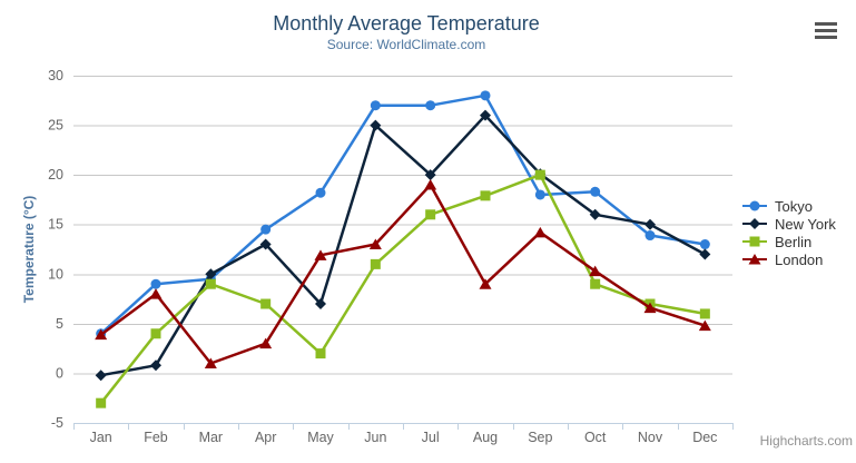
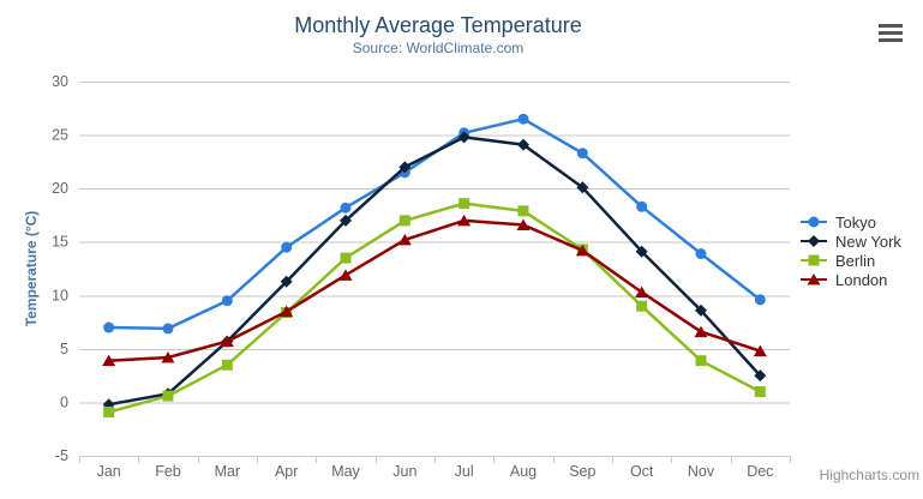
Tokyo/Jan: 4 -> 7
Berlin/Jan: -3 -> -1
Tokyo/Feb: 9 -> 7
Berlin/Feb: 4 -> 1
London/Feb: 8 -> 4
New York/Mar: 10 -> 6
Berlin/Mar: 9 -> 4
London/Mar: 1 -> 6
New York/Apr: 13 -> 11
Berlin/Apr: 7 -> 8
London/Apr: 3 -> 8
New York/May: 7 -> 17
Berlin/May: 2 -> 14
Tokyo/Jun: 27 -> 22
New York/Jun: 25 -> 22
Berlin/Jun: 11 -> 17
London/Jun: 13 -> 15
Tokyo/Jul: 27 -> 25
New York/Jul: 20 -> 25
Berlin/Jul: 16 -> 19
London/Jul: 19 -> 17
Tokyo/Aug: 28 -> 26
New York/Aug: 26 -> 24
London/Aug: 9 -> 17
Tokyo/Sep: 18 -> 23
Berlin/Sep: 20 -> 14
New York/Oct: 16 -> 14
New York/Nov: 15 -> 9
Berlin/Nov: 7 -> 4
Tokyo/Dec: 13 -> 10
New York/Dec: 12 -> 2
Berlin/Dec: 6 -> 1
